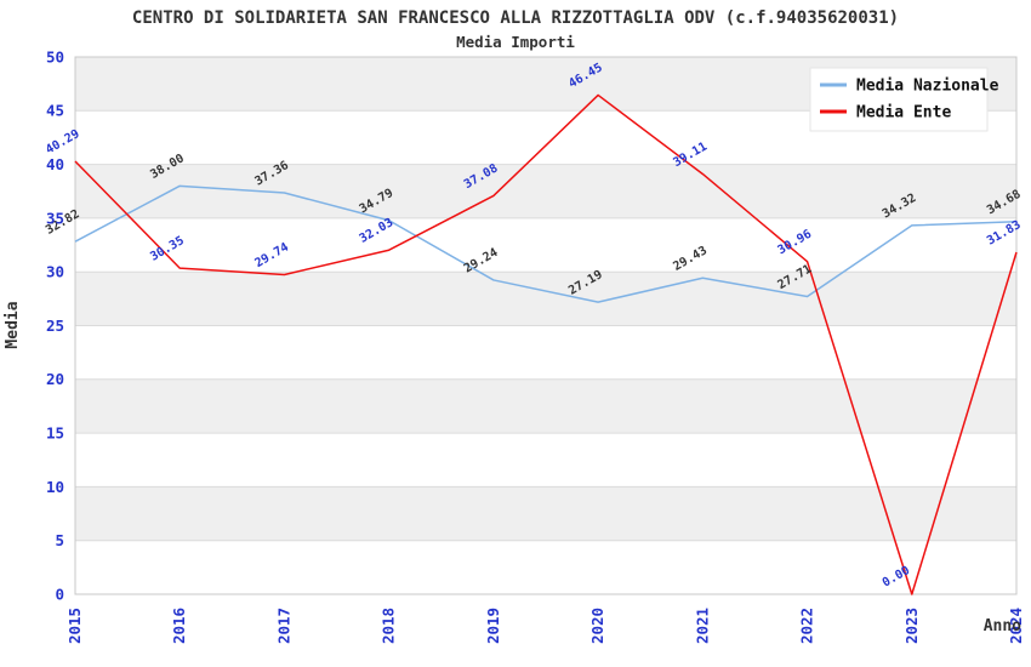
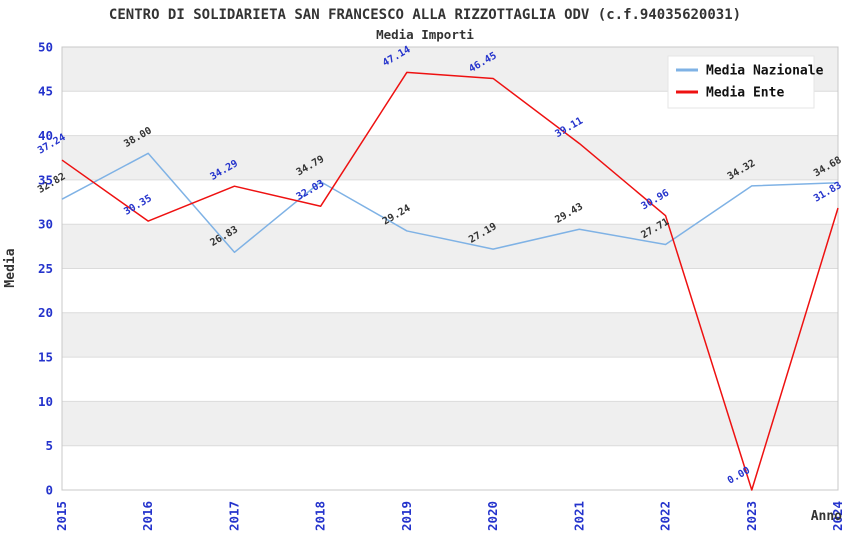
Media Ente/2015: 40.29 -> 37.24
Media Nazionale/2017: 37.36 -> 26.83
Media Ente/2017: 29.74 -> 34.29
Media Ente/2019: 37.08 -> 47.14
